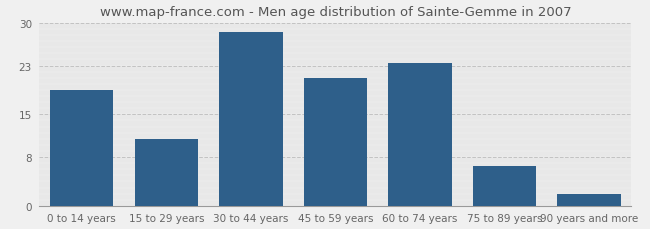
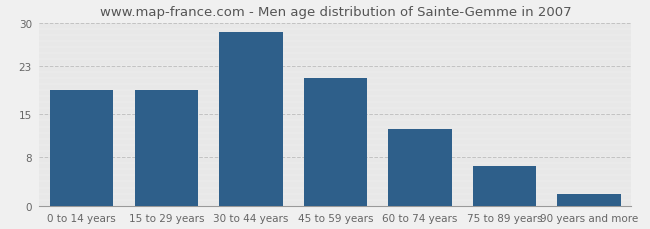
15 to 29 years: 11.0 -> 19.0
60 to 74 years: 23.5 -> 12.6
